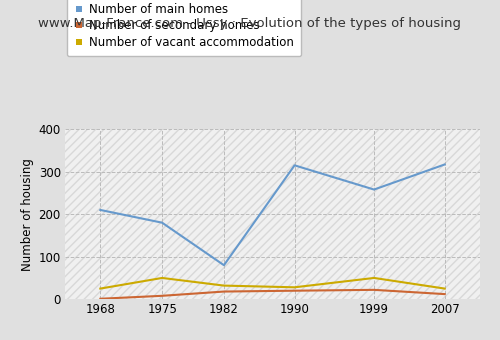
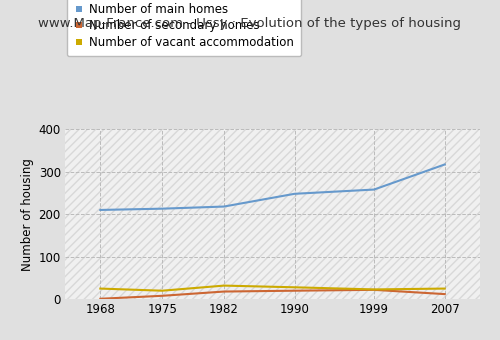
Number of main homes/1975: 180 -> 213
Number of vacant accommodation/1975: 50 -> 20
Number of main homes/1982: 80 -> 218
Number of main homes/1990: 315 -> 248
Number of vacant accommodation/1999: 50 -> 23
